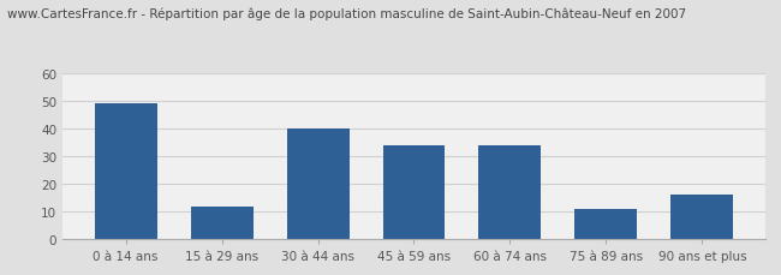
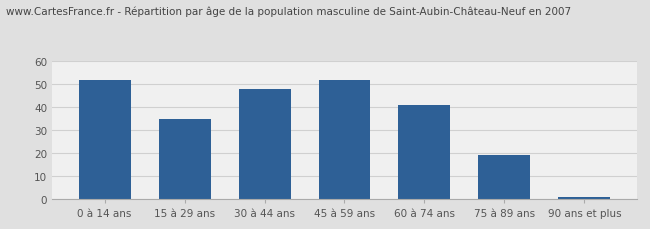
0 à 14 ans: 49 -> 52
15 à 29 ans: 12 -> 35
30 à 44 ans: 40 -> 48
45 à 59 ans: 34 -> 52
60 à 74 ans: 34 -> 41
75 à 89 ans: 11 -> 19
90 ans et plus: 16 -> 1
